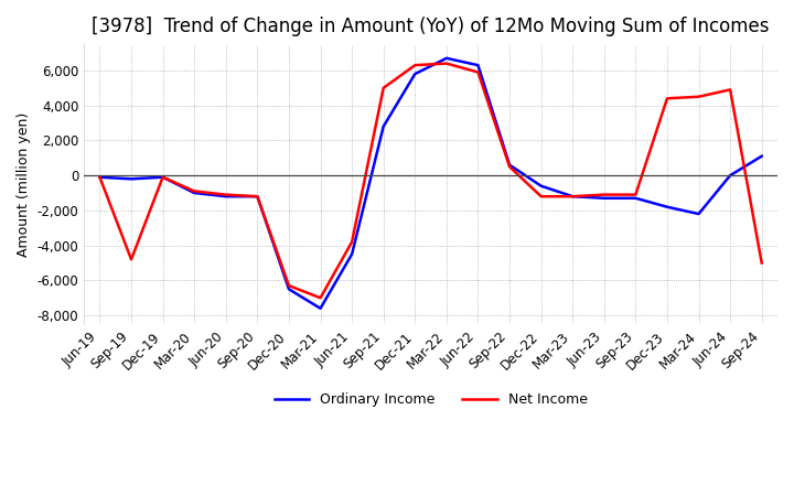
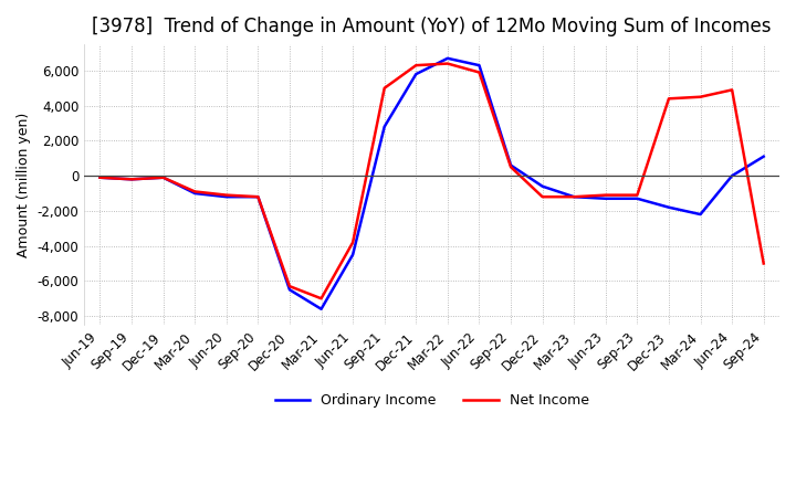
Net Income/Sep-19: -4,800 -> -200
